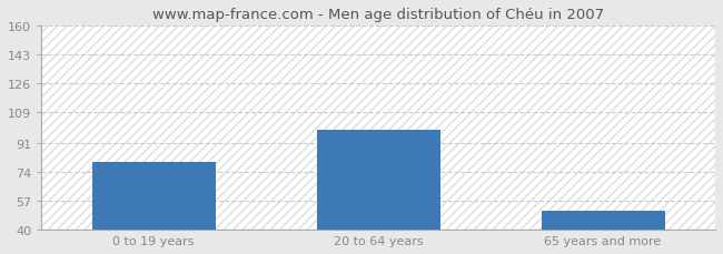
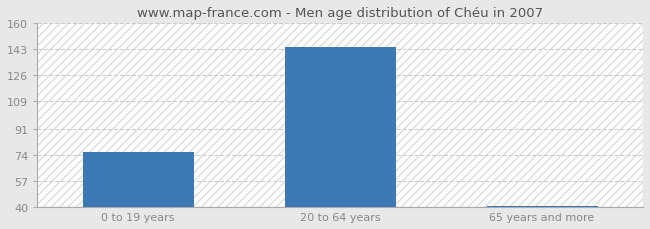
0 to 19 years: 80 -> 76
20 to 64 years: 99 -> 144
65 years and more: 51 -> 41
